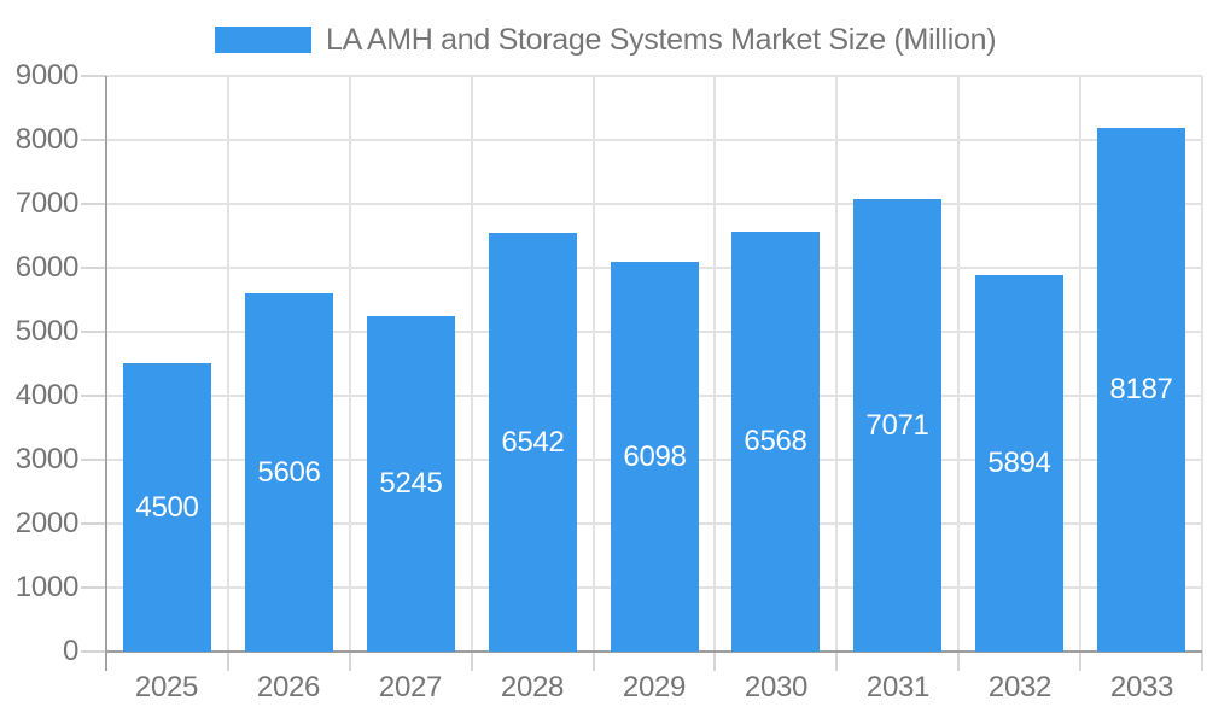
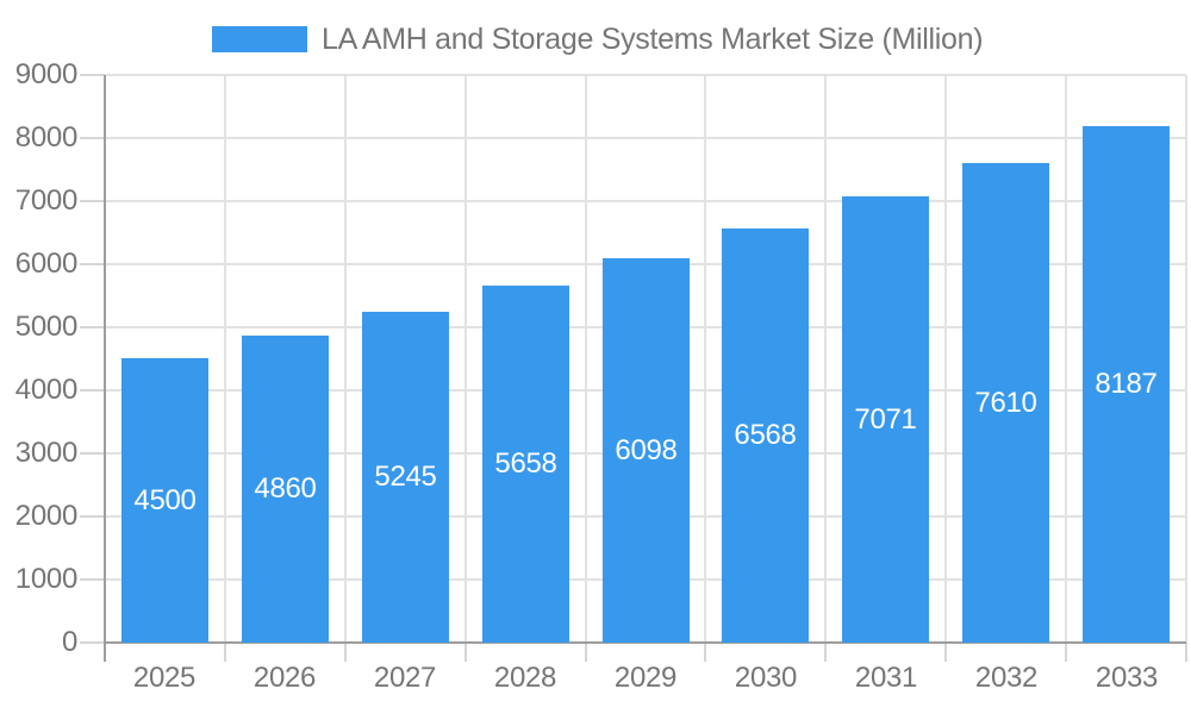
2026: 5606 -> 4860
2028: 6542 -> 5658
2032: 5894 -> 7610
